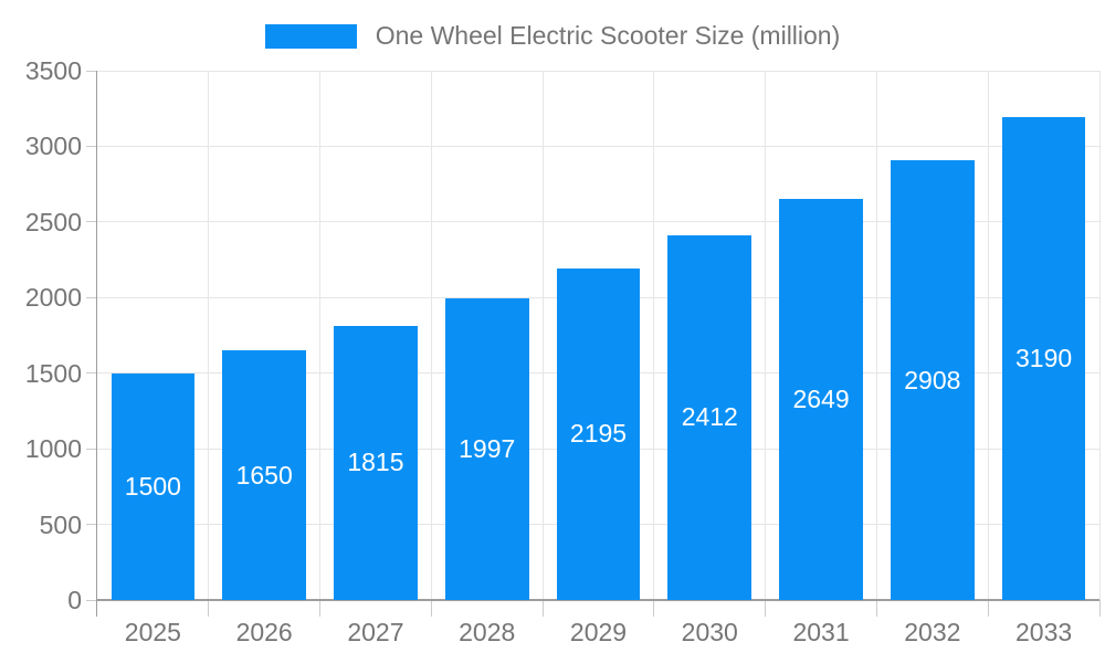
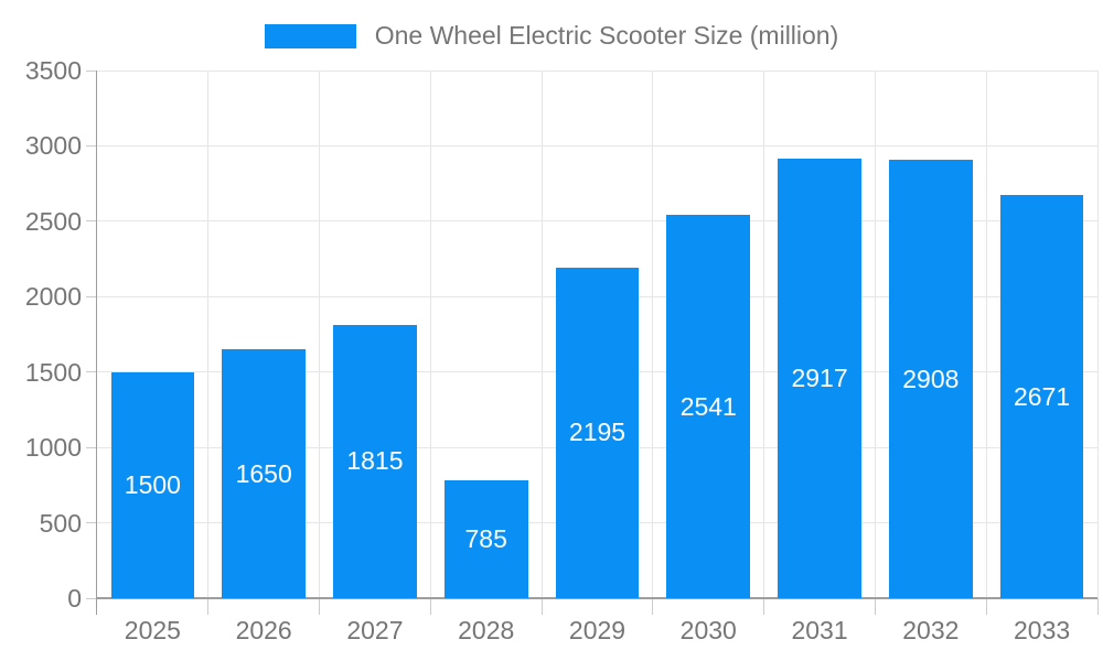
2028: 1997 -> 785
2030: 2412 -> 2541
2031: 2649 -> 2917
2033: 3190 -> 2671
